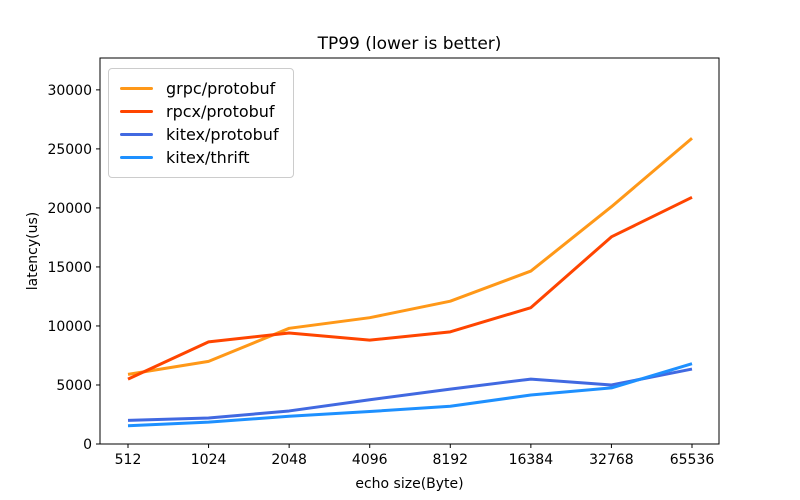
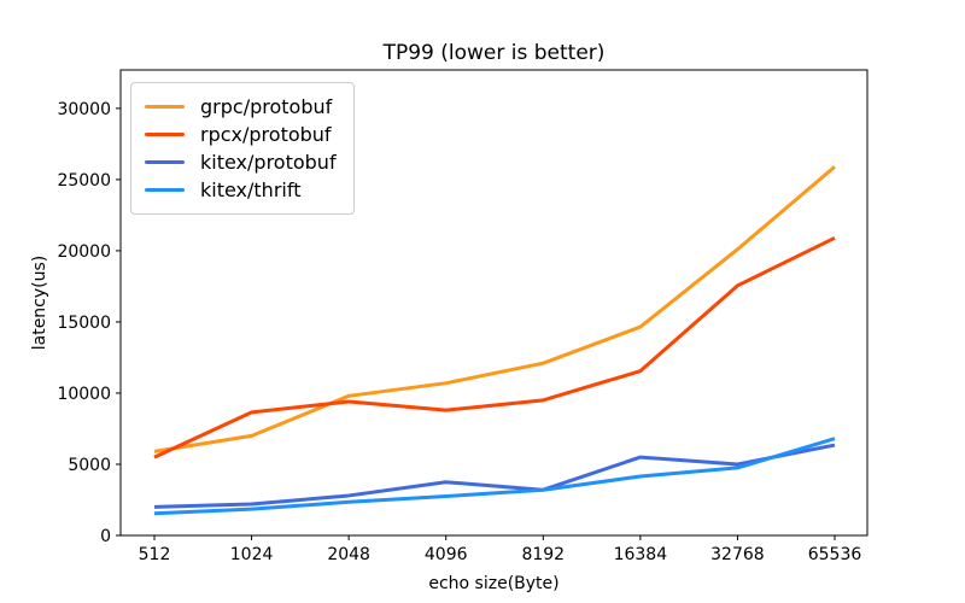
kitex/protobuf/8192: 4600 -> 3200
